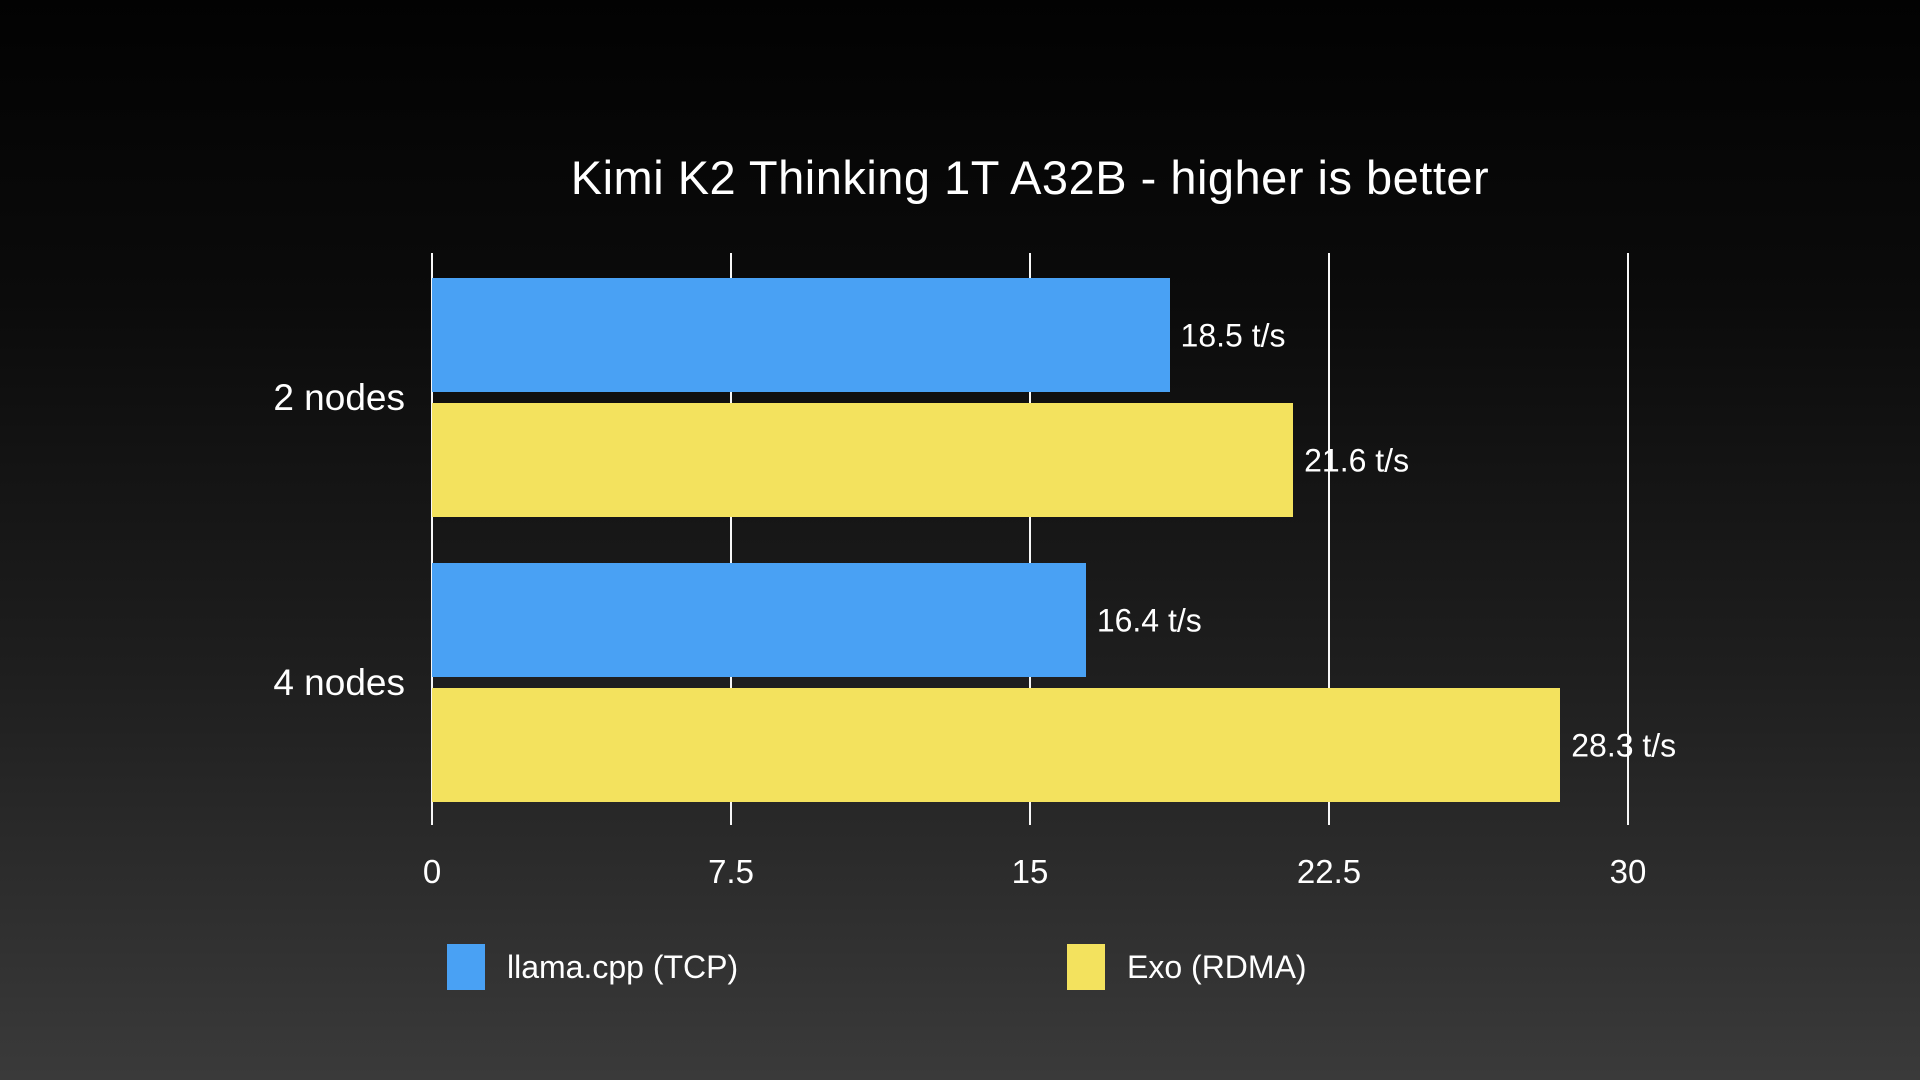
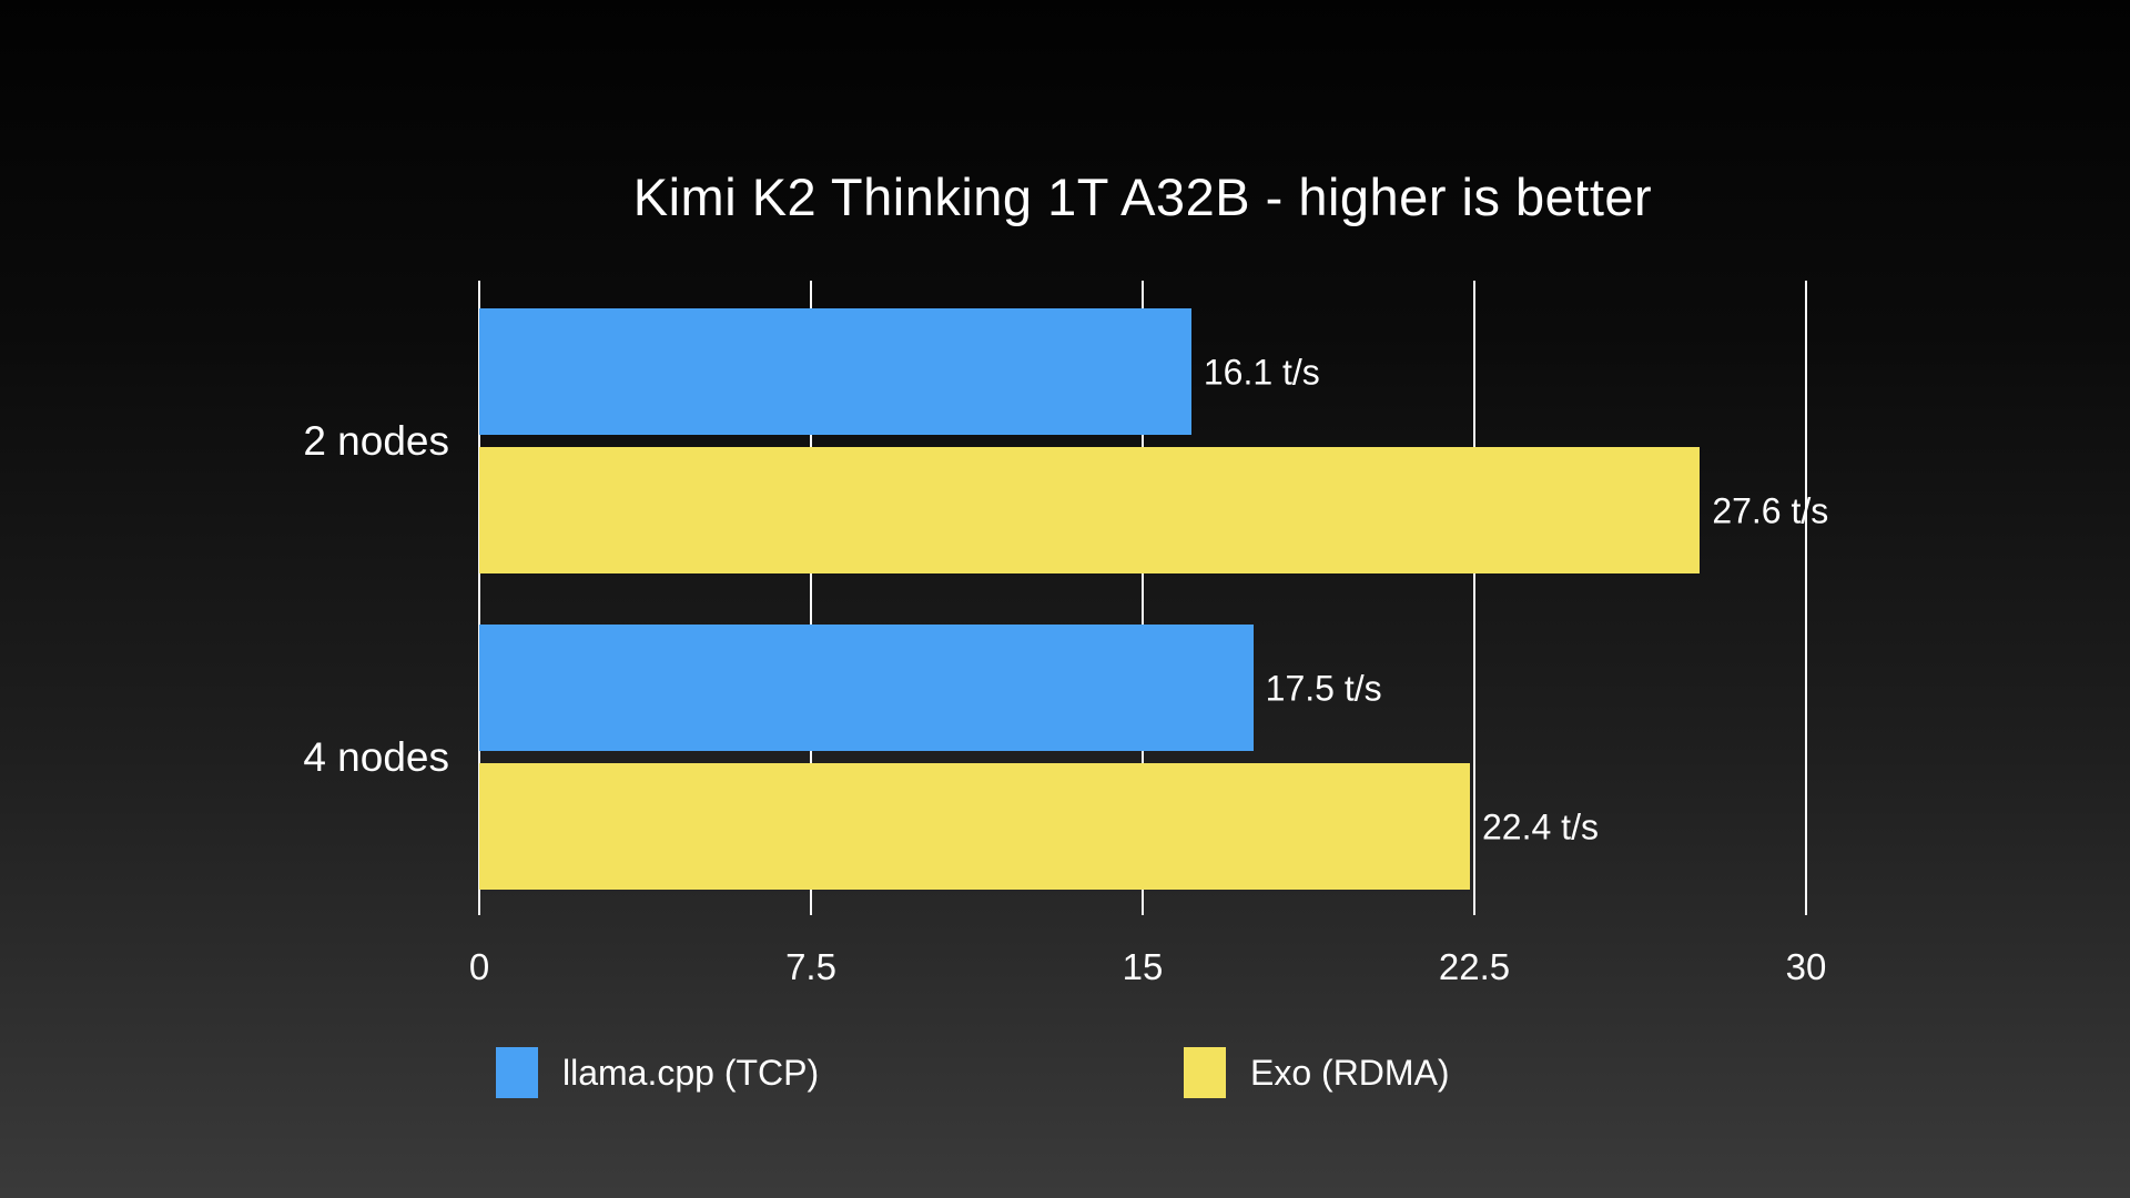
llama.cpp (TCP)/2 nodes: 18.5 -> 16.1
Exo (RDMA)/2 nodes: 21.6 -> 27.6
llama.cpp (TCP)/4 nodes: 16.4 -> 17.5
Exo (RDMA)/4 nodes: 28.3 -> 22.4
